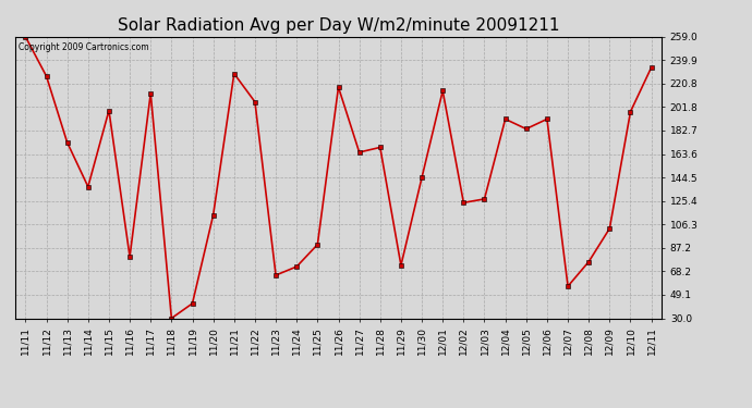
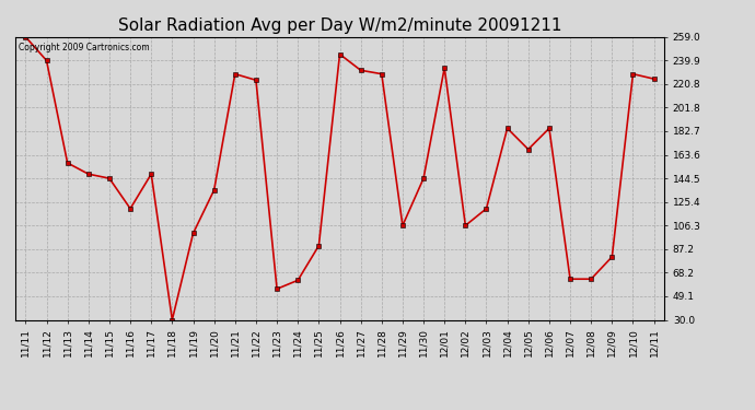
11/12: 227 -> 240
11/13: 173 -> 157
11/14: 137 -> 148
11/15: 199 -> 144
11/16: 80 -> 120
11/17: 213 -> 148
11/19: 42 -> 100
11/20: 114 -> 135
11/22: 206 -> 224
11/23: 65 -> 55
11/24: 72 -> 62
11/26: 218 -> 245
11/27: 165 -> 232
11/28: 169 -> 229
11/29: 73 -> 106
12/01: 215 -> 234
12/02: 124 -> 106
12/03: 127 -> 120
12/04: 192 -> 185
12/05: 184 -> 168
12/06: 192 -> 185
12/07: 56 -> 63
12/08: 76 -> 63
12/09: 103 -> 81
12/10: 198 -> 229
12/11: 234 -> 225
